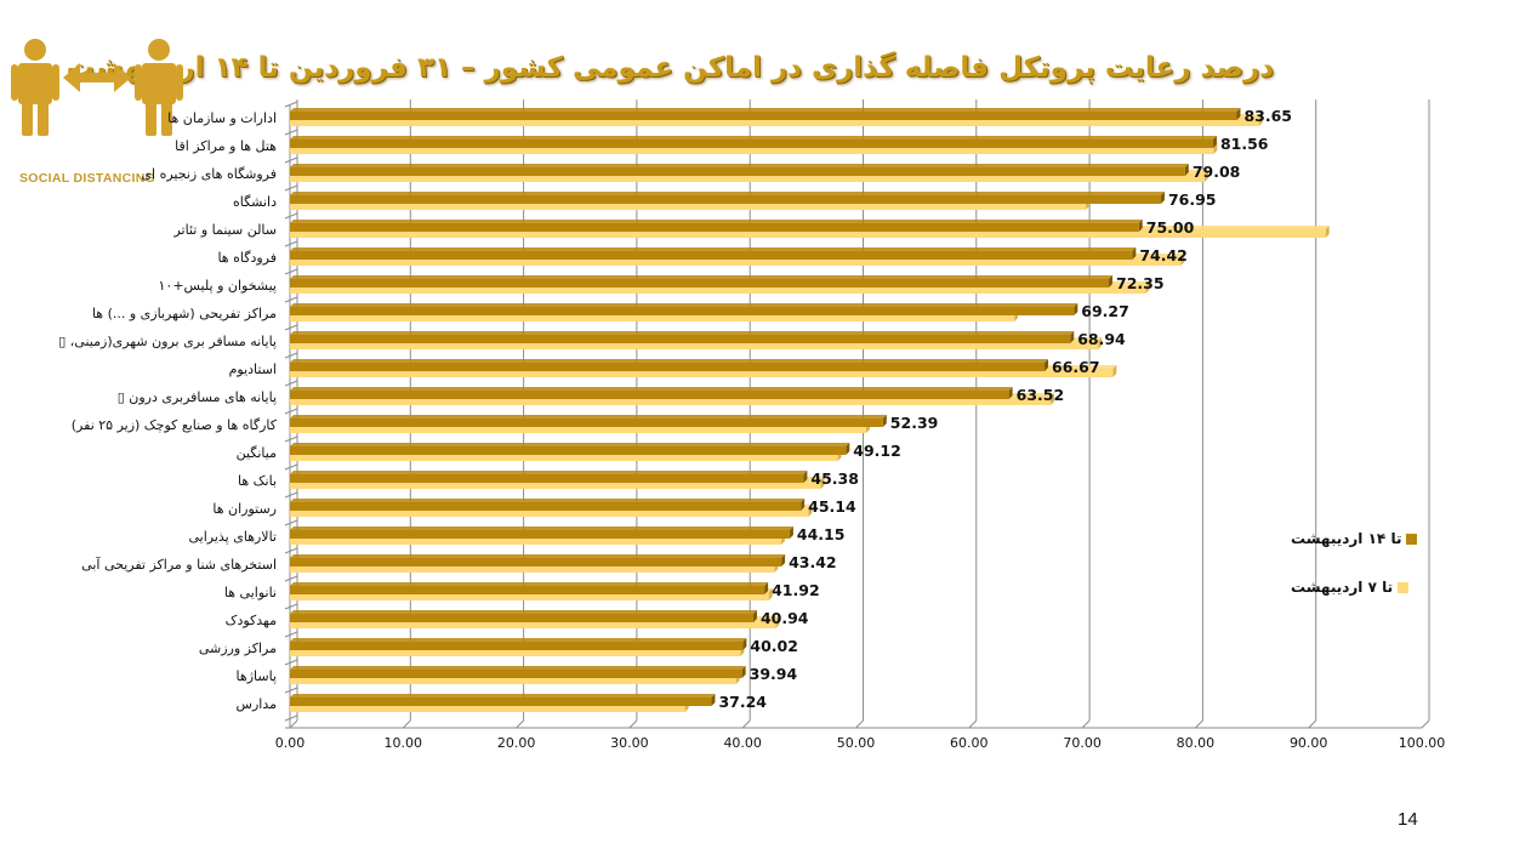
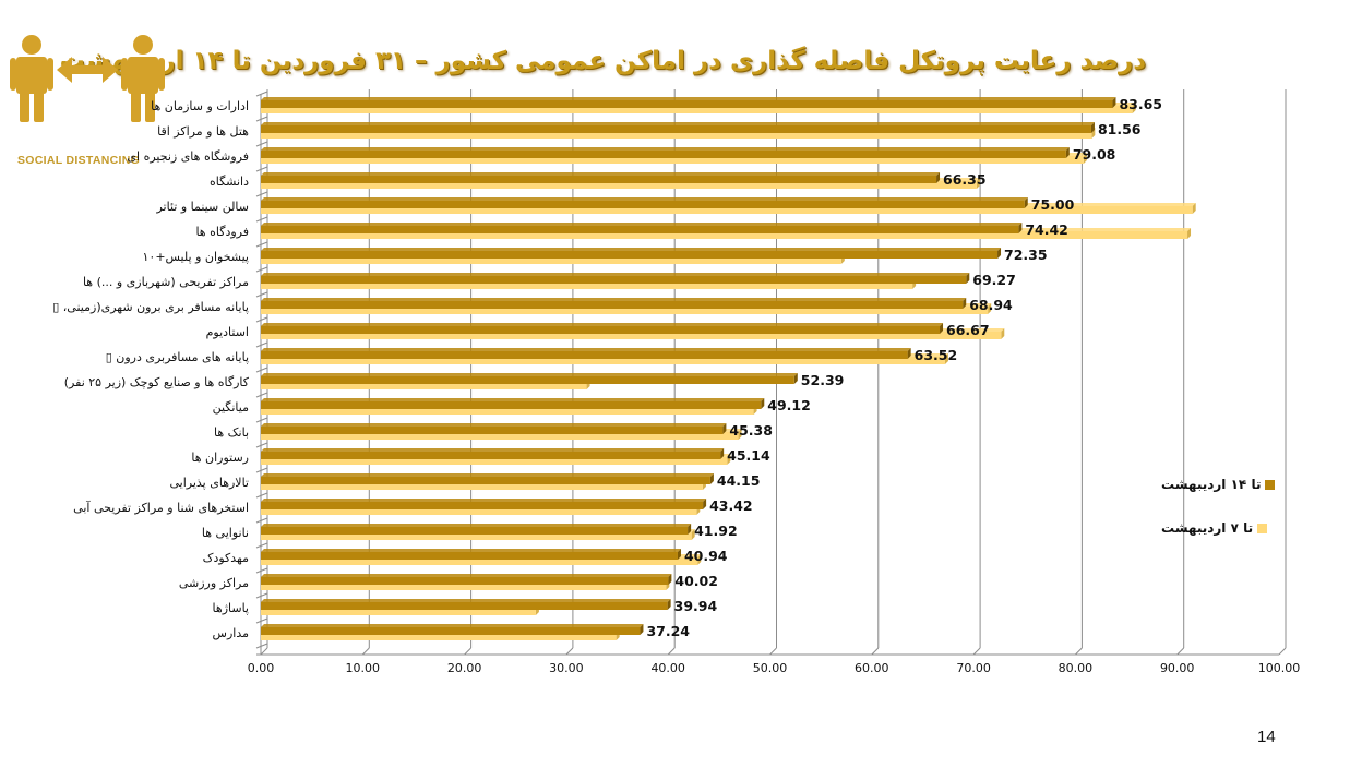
تا ۱۴ اردیبهشت/دانشگاه: 76.95 -> 66.35
تا ۷ اردیبهشت/فرودگاه ها: 79 -> 91
تا ۷ اردیبهشت/پیشخوان و پلیس+۱۰: 76 -> 57
تا ۷ اردیبهشت/کارگاه ها و صنایع کوچک (زیر ۲۵ نفر): 51 -> 32
تا ۷ اردیبهشت/پاساژها: 39 -> 27
